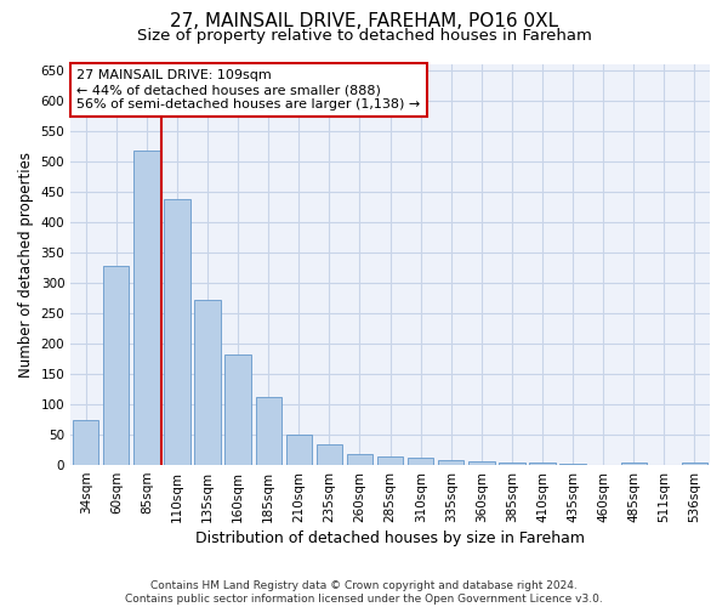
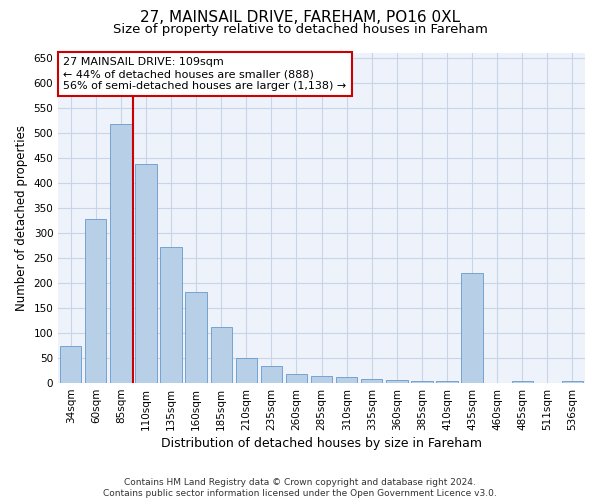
435sqm: 2 -> 220
